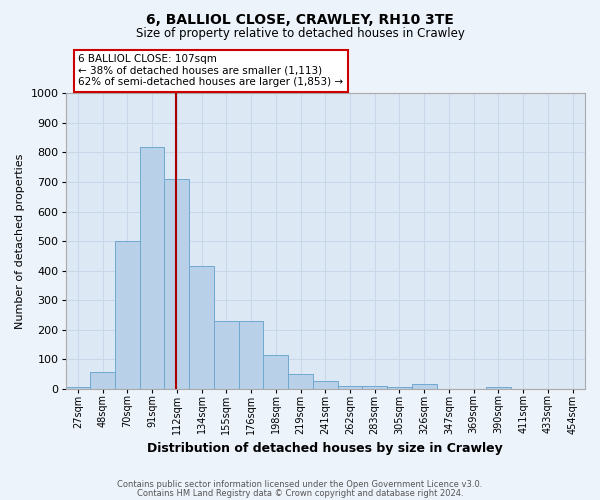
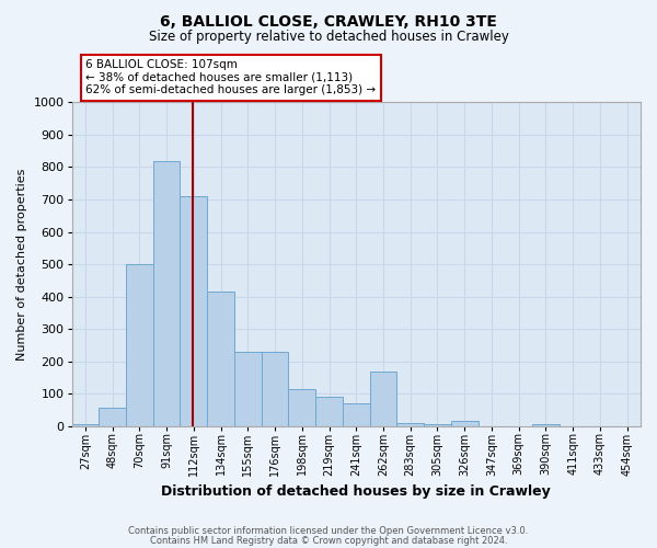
219sqm: 50 -> 90
241sqm: 25 -> 70
262sqm: 10 -> 170
